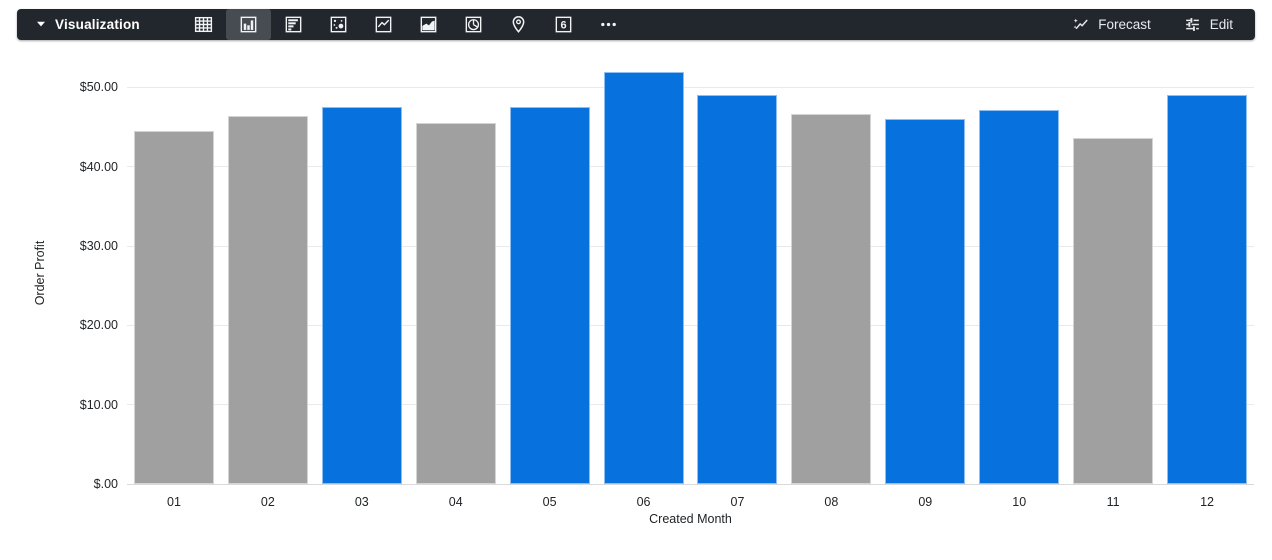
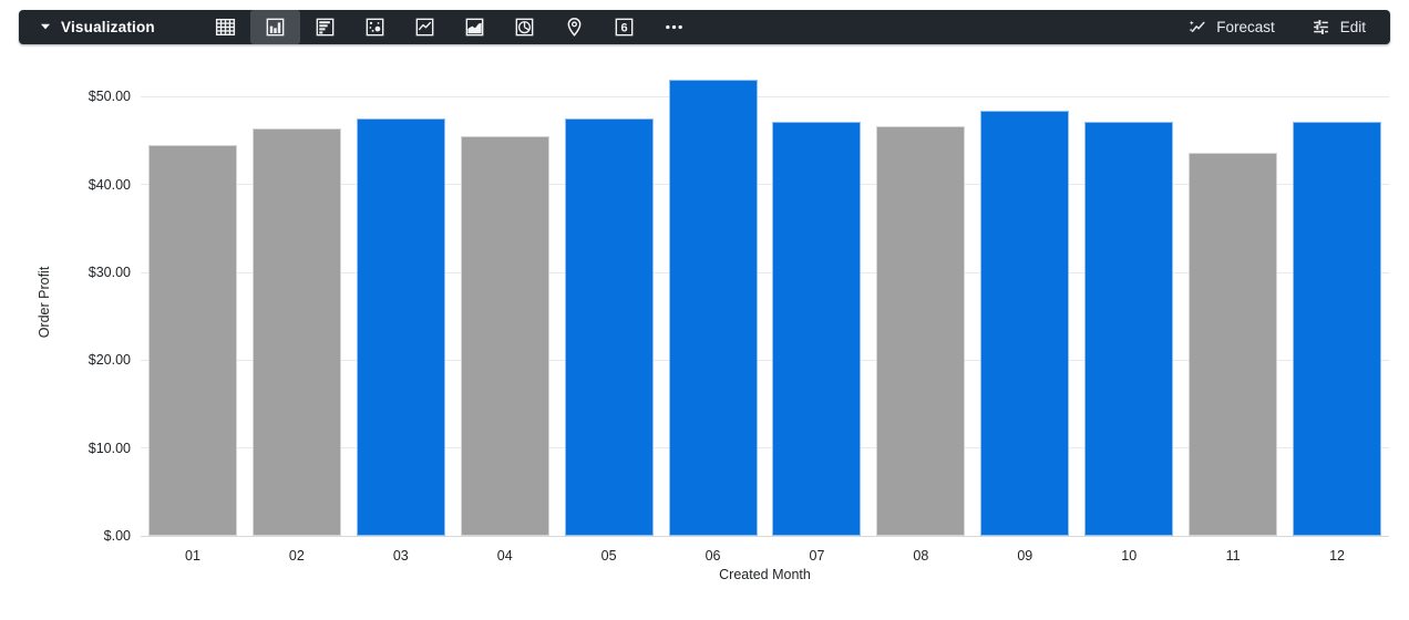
07: $49 -> $47
09: $46 -> $48
12: $49 -> $47
